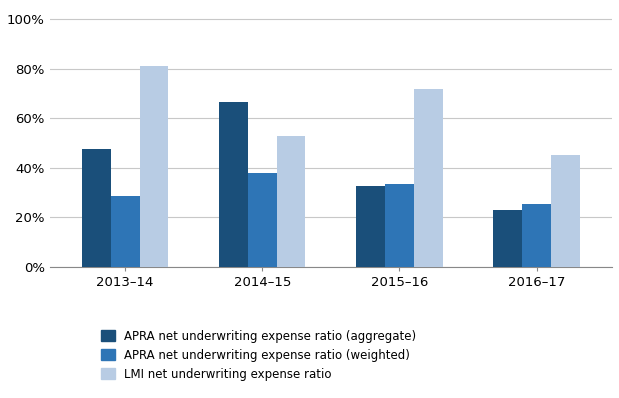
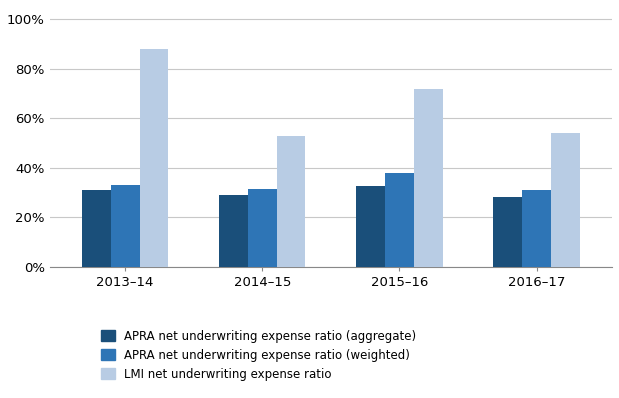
APRA net underwriting expense ratio (aggregate)/2013–14: 47.5% -> 31.0%
APRA net underwriting expense ratio (weighted)/2013–14: 28.5% -> 33.0%
LMI net underwriting expense ratio/2013–14: 81% -> 88%
APRA net underwriting expense ratio (aggregate)/2014–15: 66.5% -> 29.0%
APRA net underwriting expense ratio (weighted)/2014–15: 38.0% -> 31.5%
APRA net underwriting expense ratio (weighted)/2015–16: 33.5% -> 38.0%
APRA net underwriting expense ratio (aggregate)/2016–17: 23.0% -> 28.0%
APRA net underwriting expense ratio (weighted)/2016–17: 25.5% -> 31.0%
LMI net underwriting expense ratio/2016–17: 45% -> 54%
